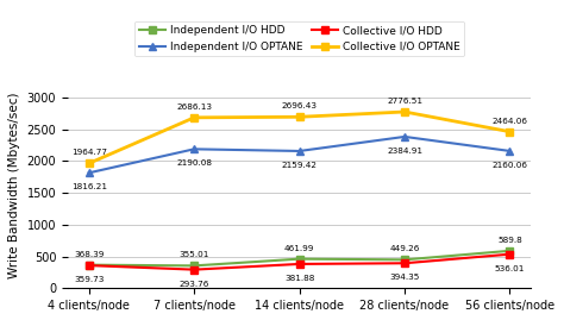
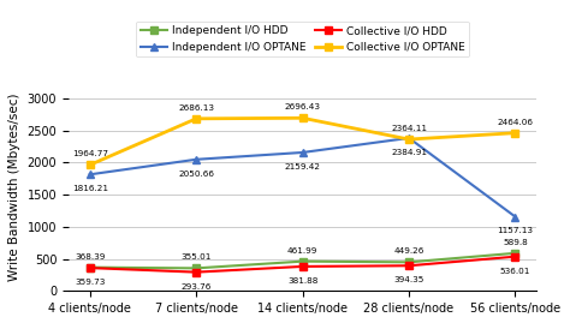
Independent I/O OPTANE/7 clients/node: 2190.08 -> 2050.66
Collective I/O OPTANE/28 clients/node: 2776.51 -> 2364.11
Independent I/O OPTANE/56 clients/node: 2160.06 -> 1157.13
